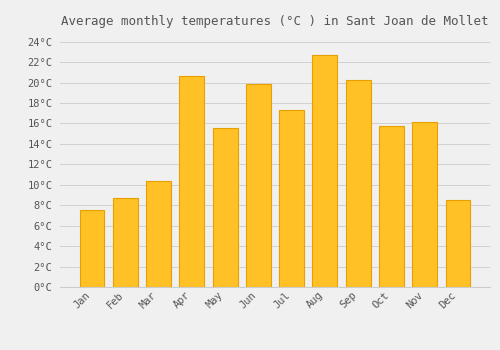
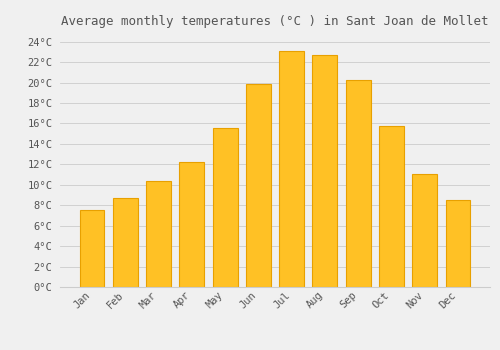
Apr: 20.6°C -> 12.2°C
Jul: 17.3°C -> 23.1°C
Nov: 16.1°C -> 11.1°C
